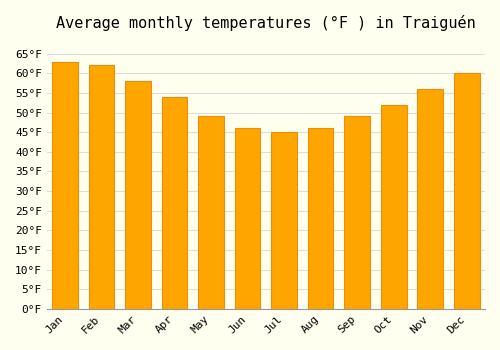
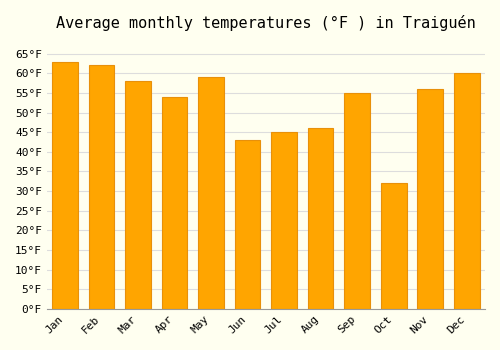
May: 49°F -> 59°F
Jun: 46°F -> 43°F
Sep: 49°F -> 55°F
Oct: 52°F -> 32°F
